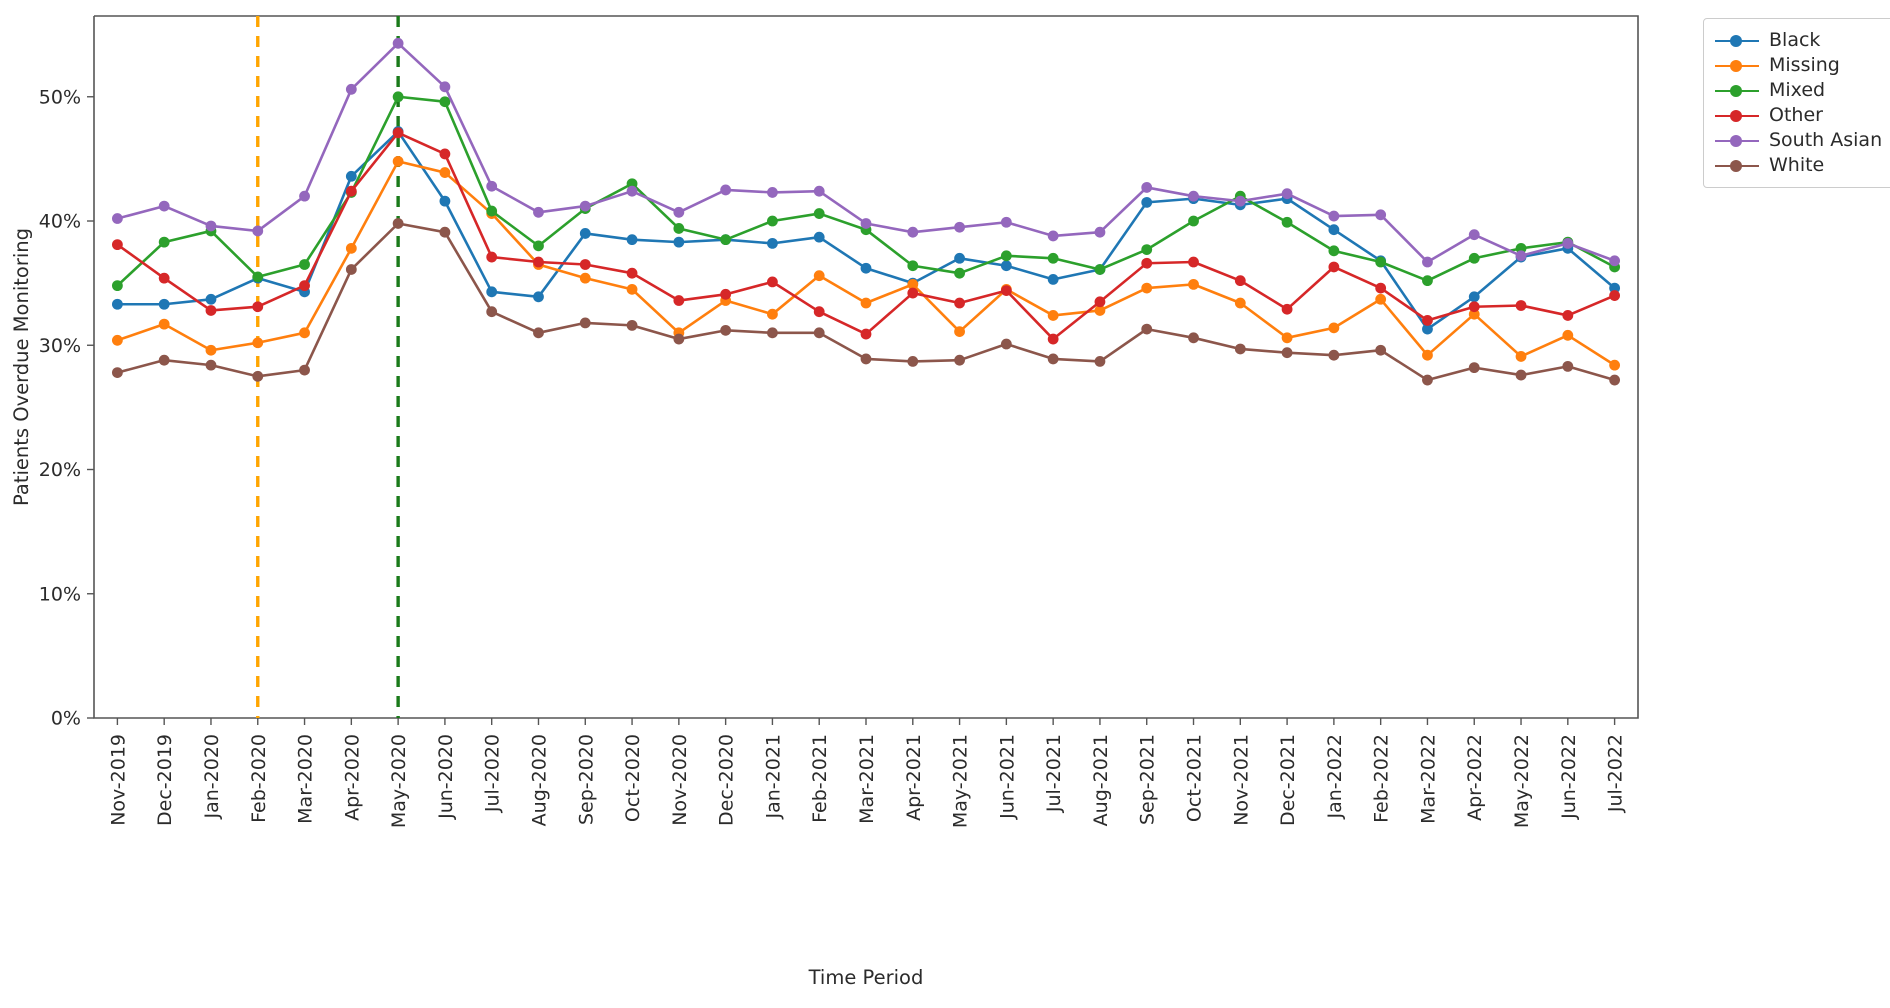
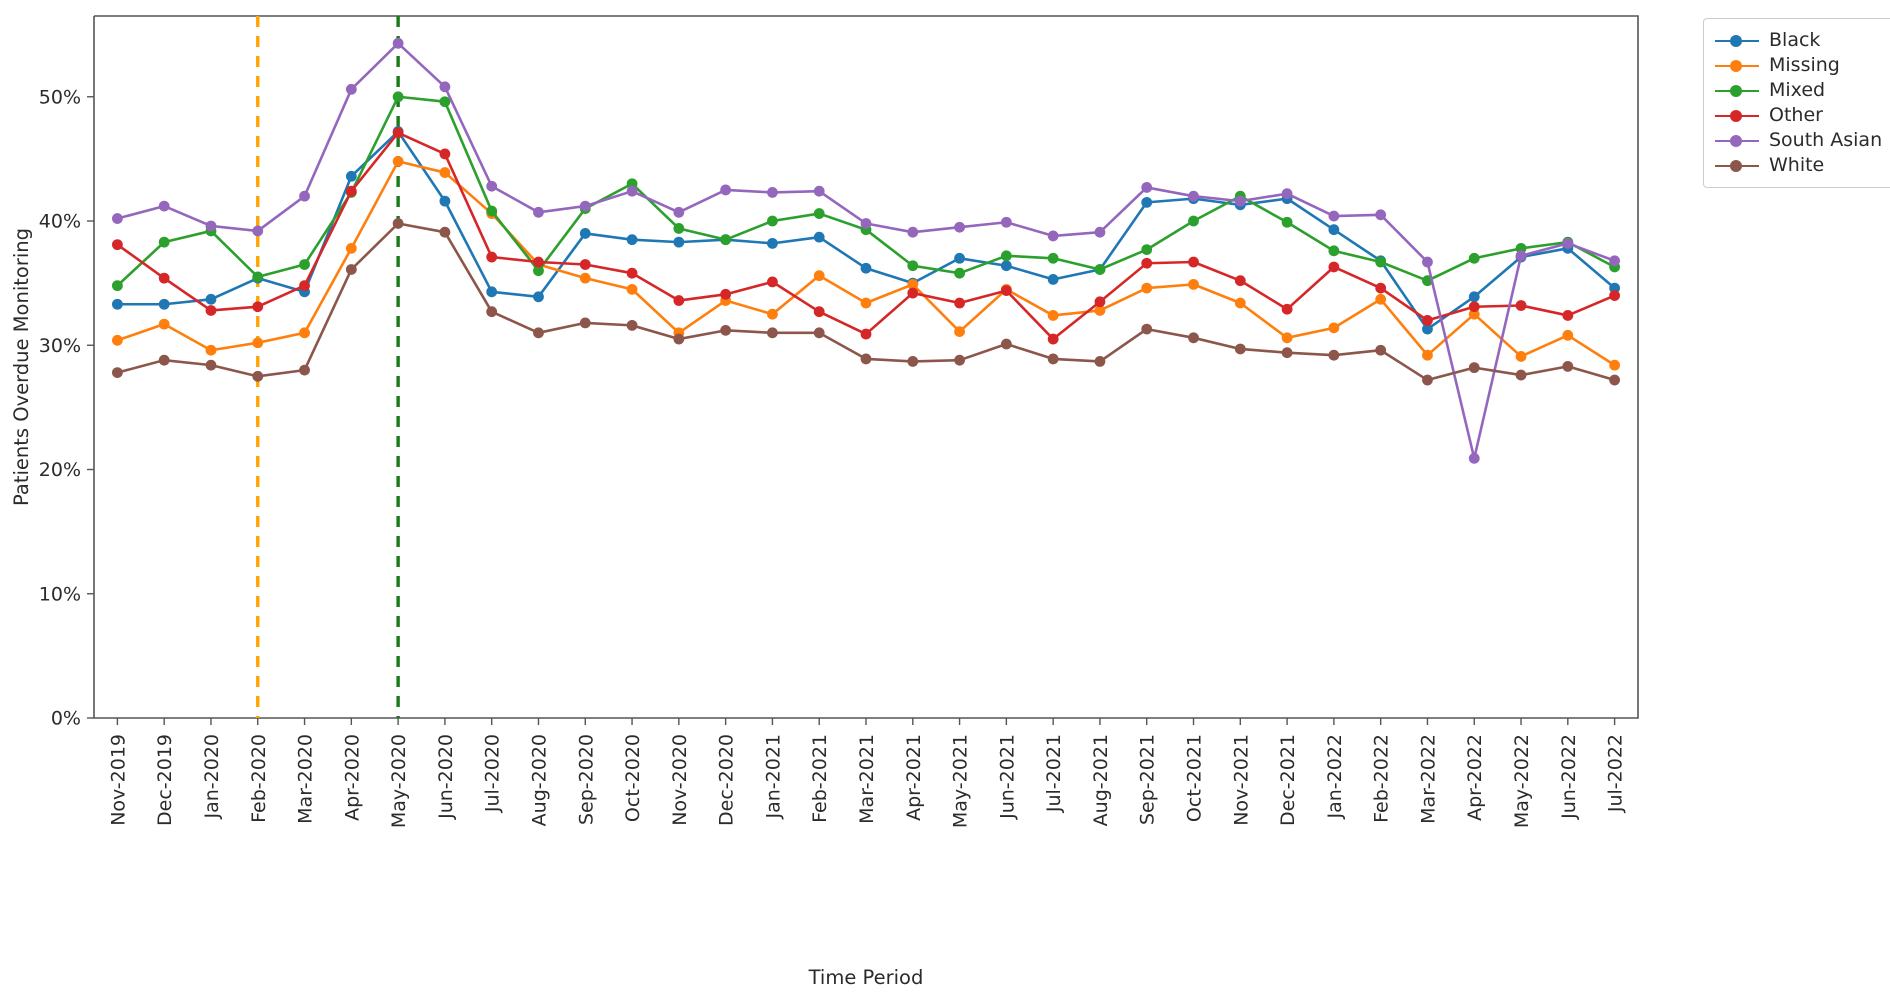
Mixed/Aug-2020: 38.0% -> 36.0%
South Asian/Apr-2022: 38.9% -> 20.9%
